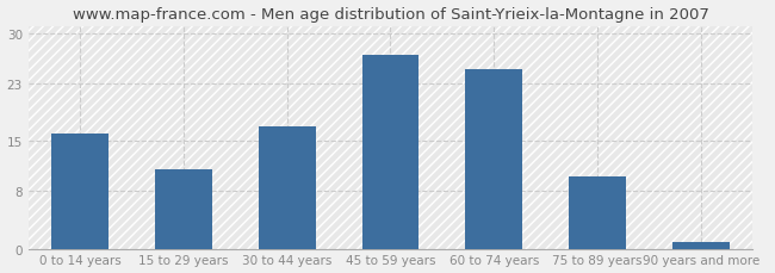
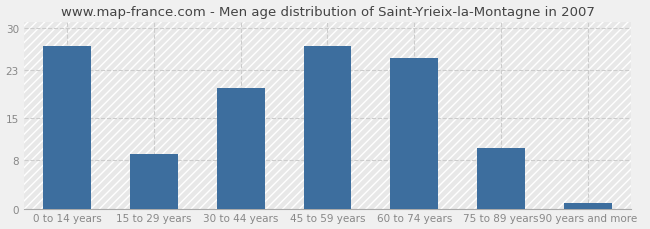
0 to 14 years: 16 -> 27
15 to 29 years: 11 -> 9
30 to 44 years: 17 -> 20
